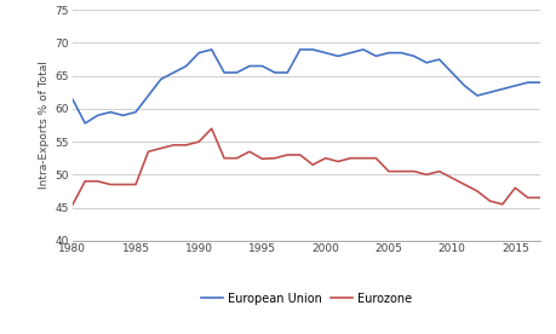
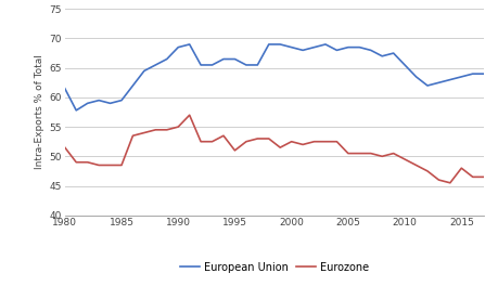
Eurozone/1980: 45.4 -> 51.5
Eurozone/1995: 52.4 -> 51.0
